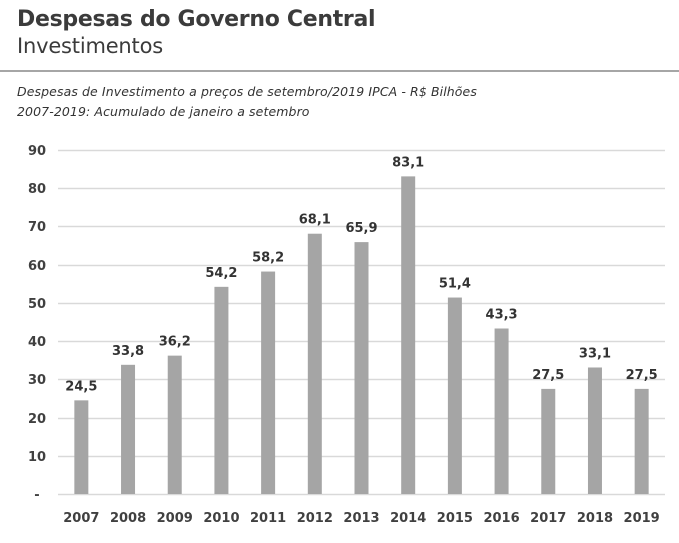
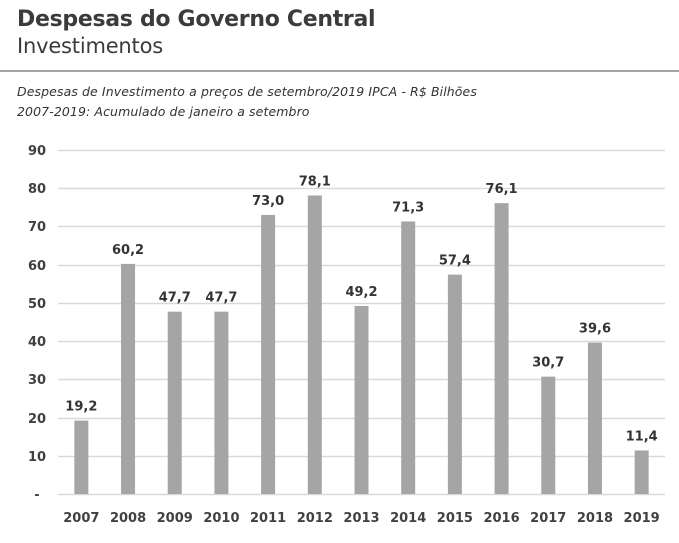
2007: 24,5 -> 19,2
2008: 33,8 -> 60,2
2009: 36,2 -> 47,7
2010: 54,2 -> 47,7
2011: 58,2 -> 73,0
2012: 68,1 -> 78,1
2013: 65,9 -> 49,2
2014: 83,1 -> 71,3
2015: 51,4 -> 57,4
2016: 43,3 -> 76,1
2017: 27,5 -> 30,7
2018: 33,1 -> 39,6
2019: 27,5 -> 11,4
